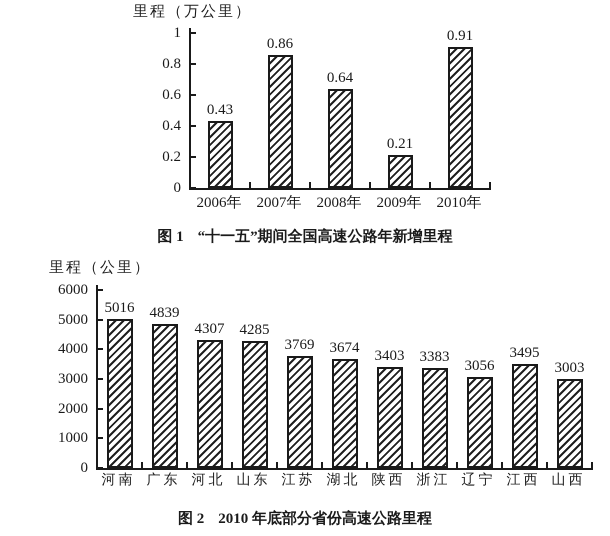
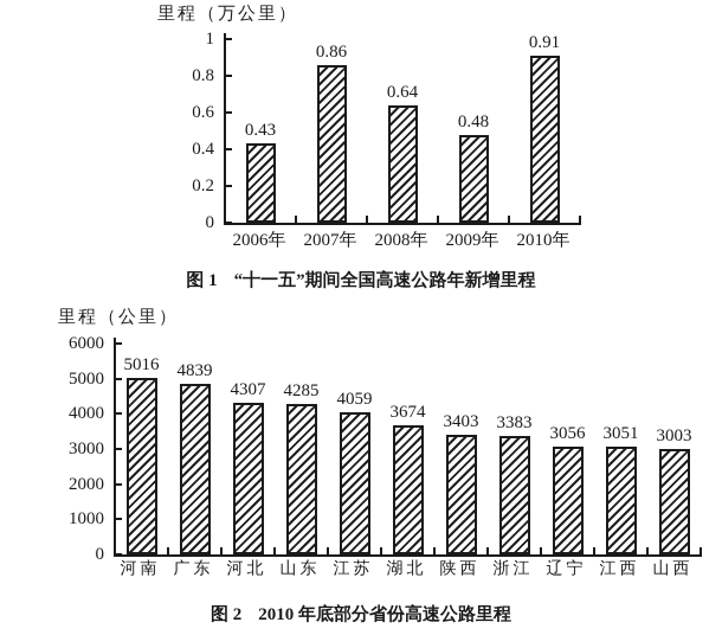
“十一五”期间全国高速公路年新增里程/2009年: 0.21 -> 0.48
2010 年底部分省份高速公路里程/江苏: 3769 -> 4059
2010 年底部分省份高速公路里程/江西: 3495 -> 3051
